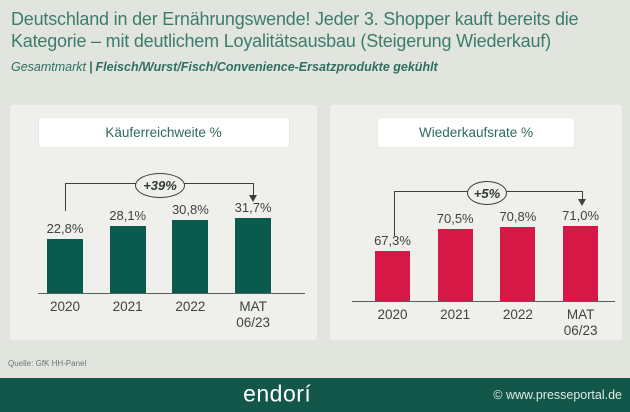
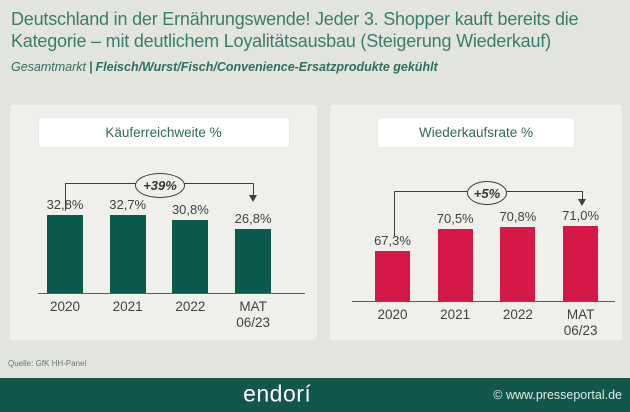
Käuferreichweite %/2020: 22,8% -> 32,8%
Käuferreichweite %/2021: 28,1% -> 32,7%
Käuferreichweite %/MAT 06/23: 31,7% -> 26,8%
